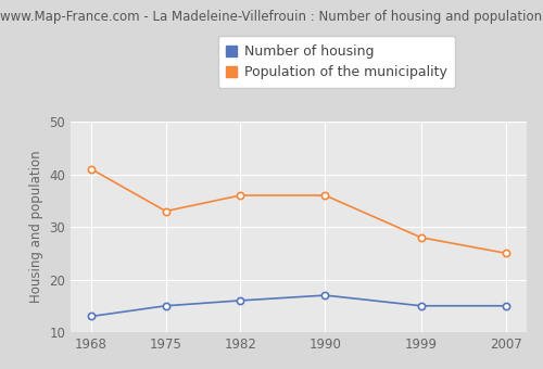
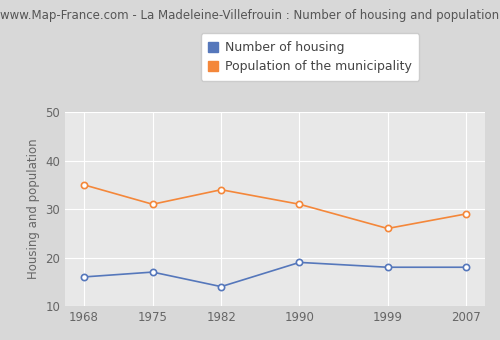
Number of housing/1968: 13 -> 16
Population of the municipality/1968: 41 -> 35
Number of housing/1975: 15 -> 17
Population of the municipality/1975: 33 -> 31
Number of housing/1982: 16 -> 14
Population of the municipality/1982: 36 -> 34
Number of housing/1990: 17 -> 19
Population of the municipality/1990: 36 -> 31
Number of housing/1999: 15 -> 18
Population of the municipality/1999: 28 -> 26
Number of housing/2007: 15 -> 18
Population of the municipality/2007: 25 -> 29
